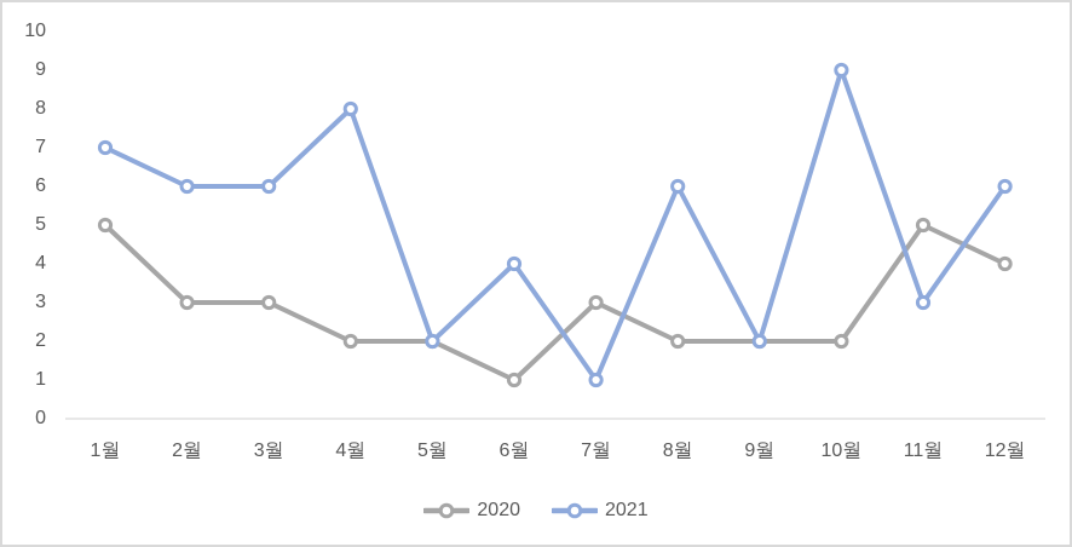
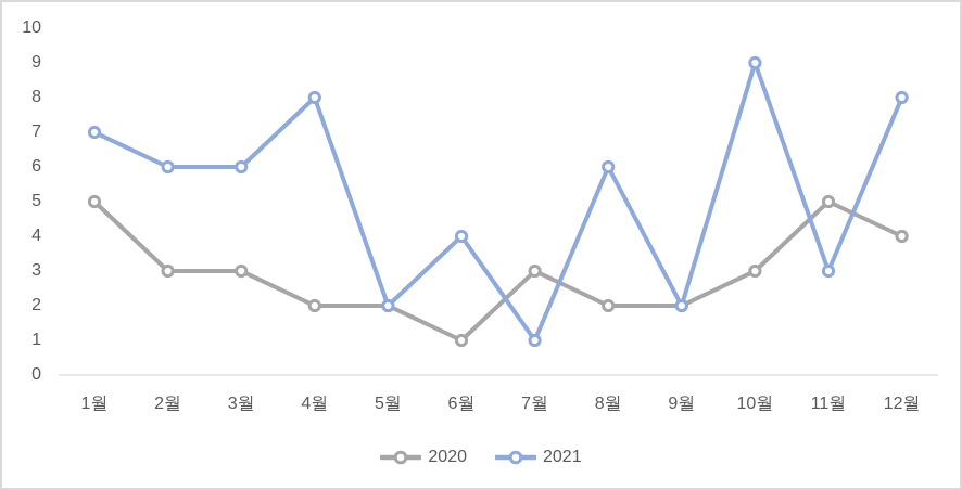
2020/10월: 2 -> 3
2021/12월: 6 -> 8
